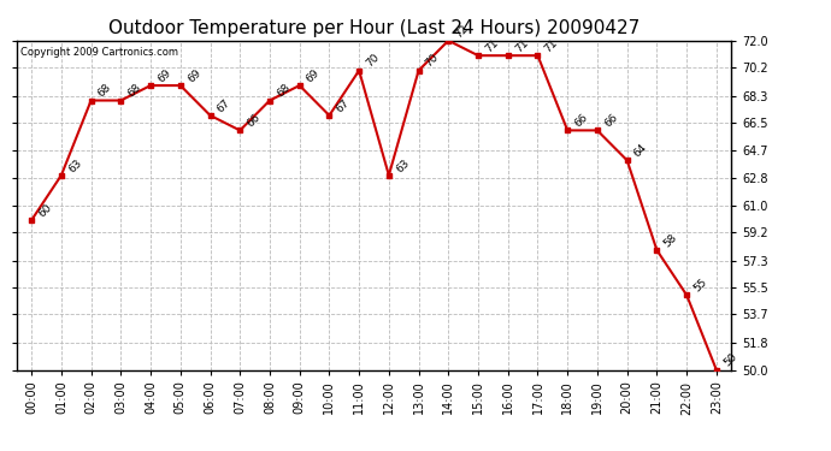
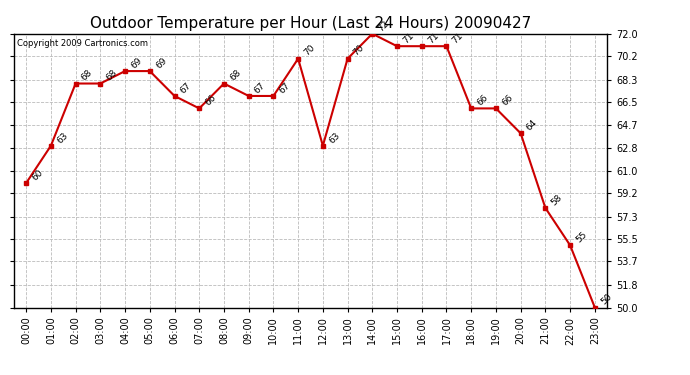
09:00: 69 -> 67
